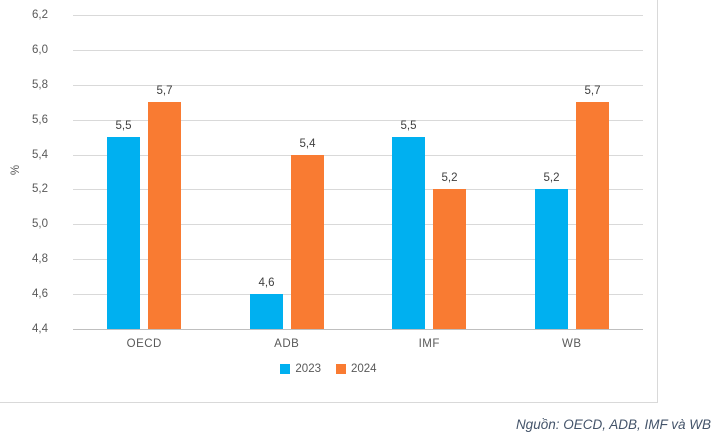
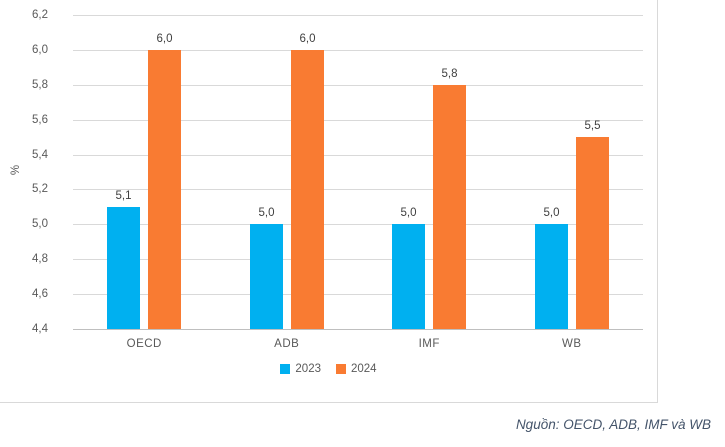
2023/OECD: 5,5 -> 5,1
2024/OECD: 5,7 -> 6,0
2023/ADB: 4,6 -> 5,0
2024/ADB: 5,4 -> 6,0
2023/IMF: 5,5 -> 5,0
2024/IMF: 5,2 -> 5,8
2023/WB: 5,2 -> 5,0
2024/WB: 5,7 -> 5,5
